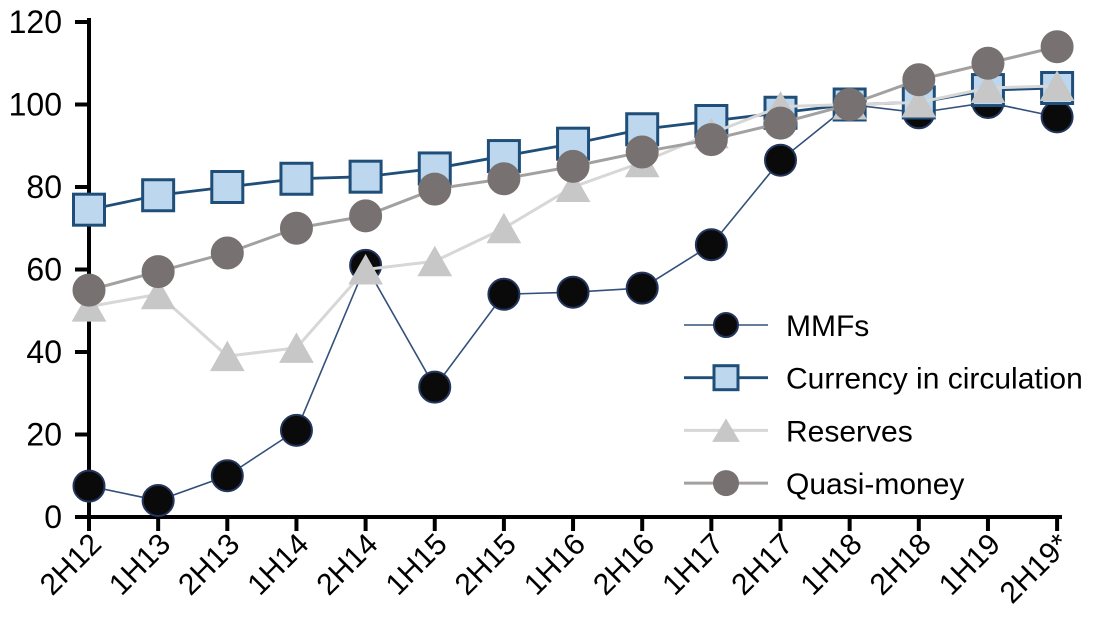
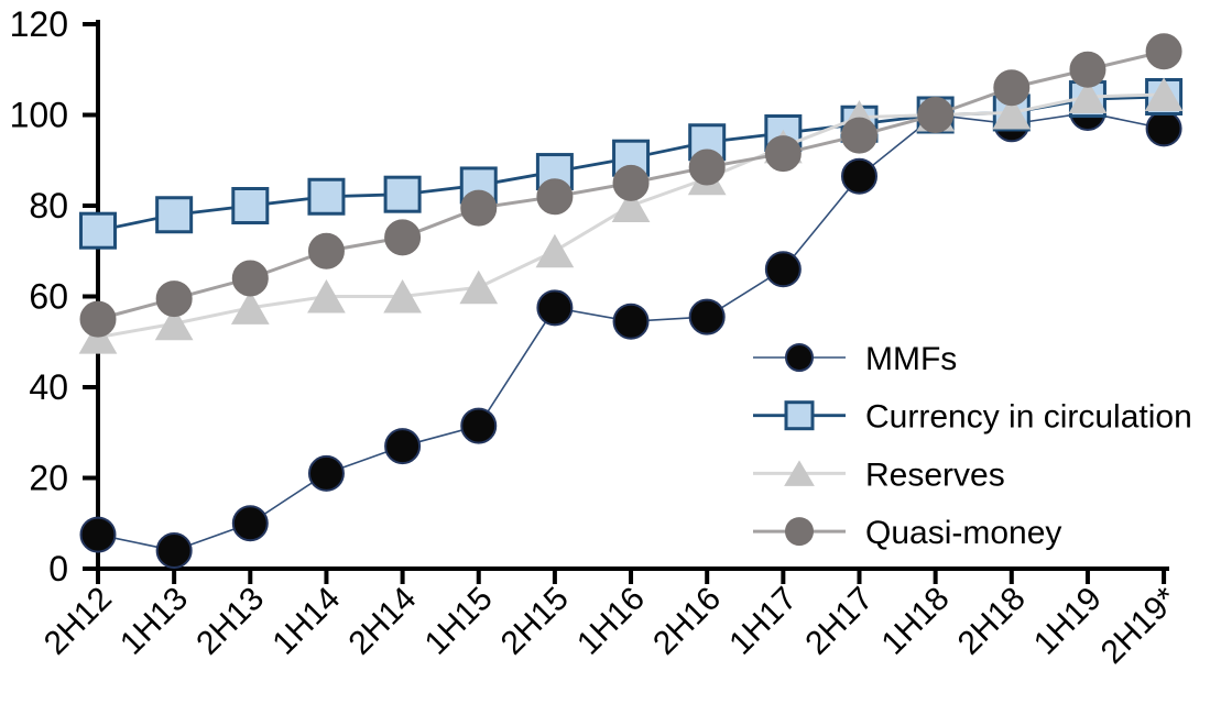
Reserves/2H13: 39 -> 58
Reserves/1H14: 41 -> 60
MMFs/2H14: 61 -> 27
MMFs/2H15: 54 -> 58
